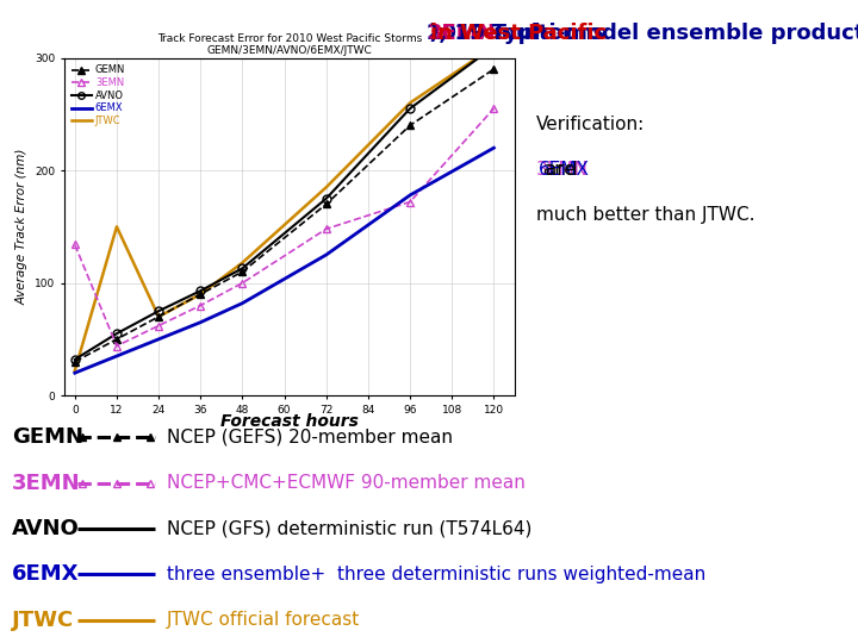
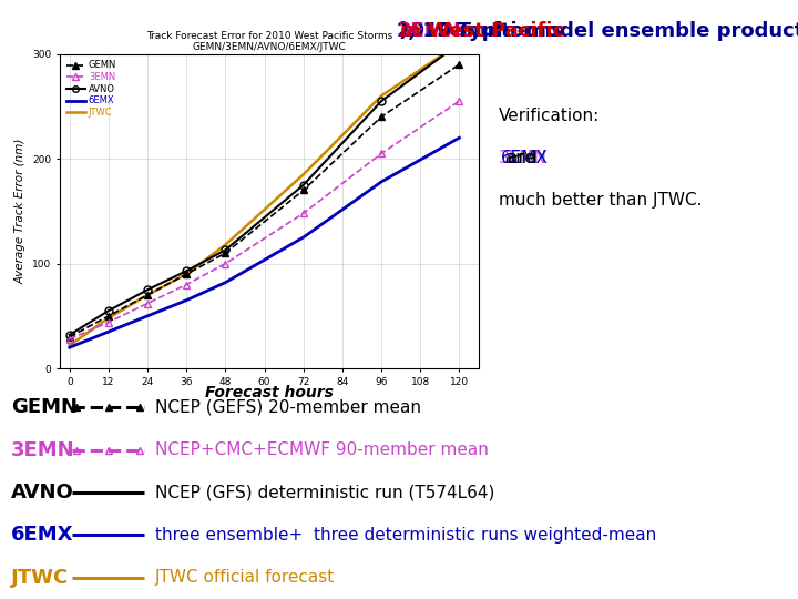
3EMN/0: 134 -> 28
JTWC/12: 150 -> 48
3EMN/96: 172 -> 205
